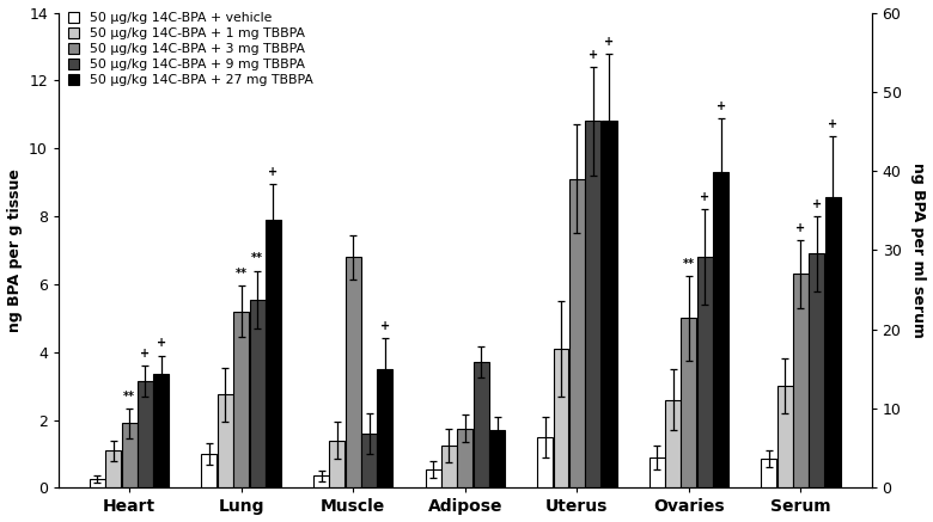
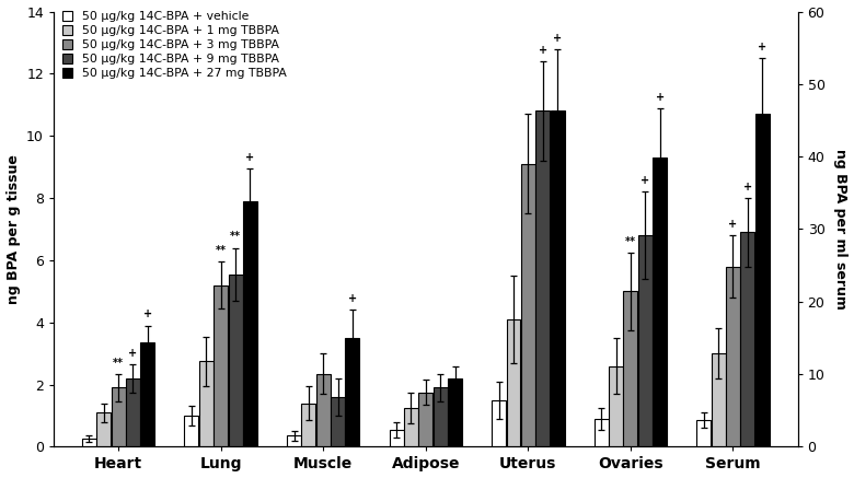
50 μg/kg 14C-BPA + 9 mg TBBPA/Heart: 3.15 -> 2.20
50 μg/kg 14C-BPA + 3 mg TBBPA/Muscle: 6.80 -> 2.35
50 μg/kg 14C-BPA + 9 mg TBBPA/Adipose: 3.70 -> 1.90
50 μg/kg 14C-BPA + 27 mg TBBPA/Adipose: 1.70 -> 2.20
50 μg/kg 14C-BPA + 3 mg TBBPA/Serum: 6.30 -> 5.80
50 μg/kg 14C-BPA + 27 mg TBBPA/Serum: 8.55 -> 10.70
